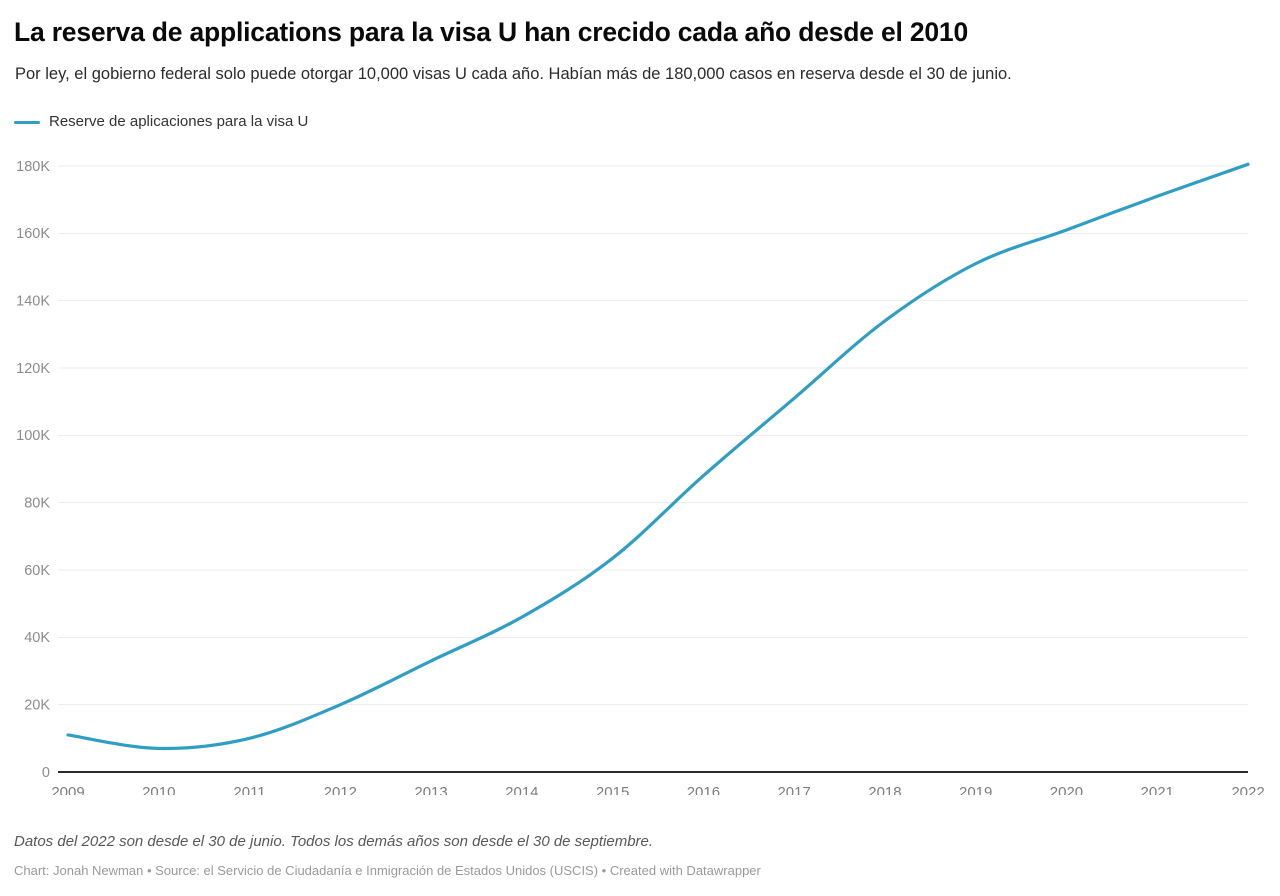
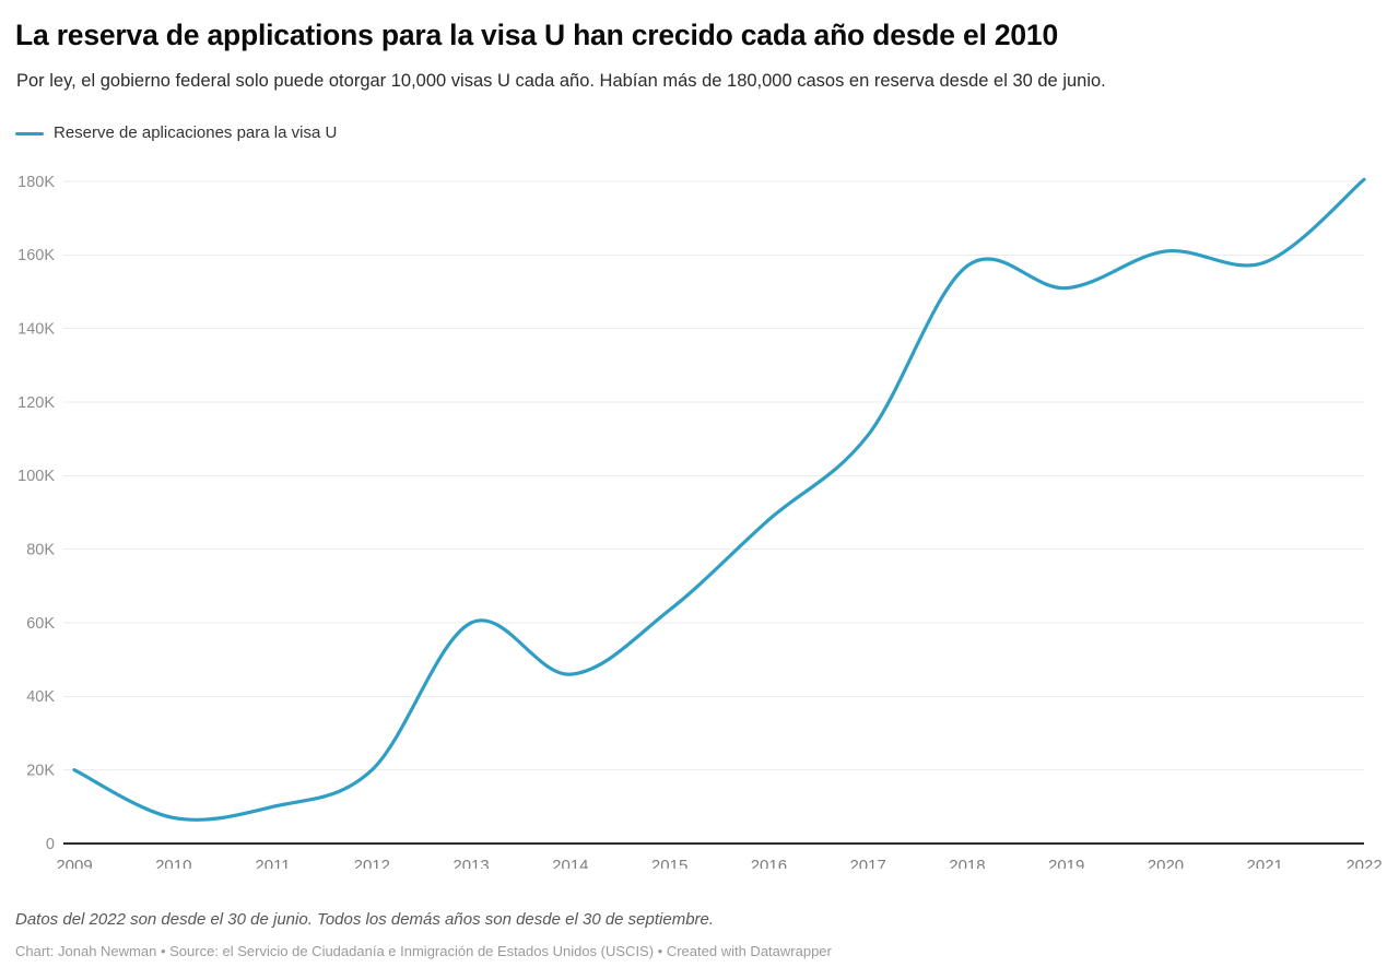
2009: 11K -> 20K
2013: 33K -> 60K
2018: 134K -> 157K
2021: 171K -> 158K
